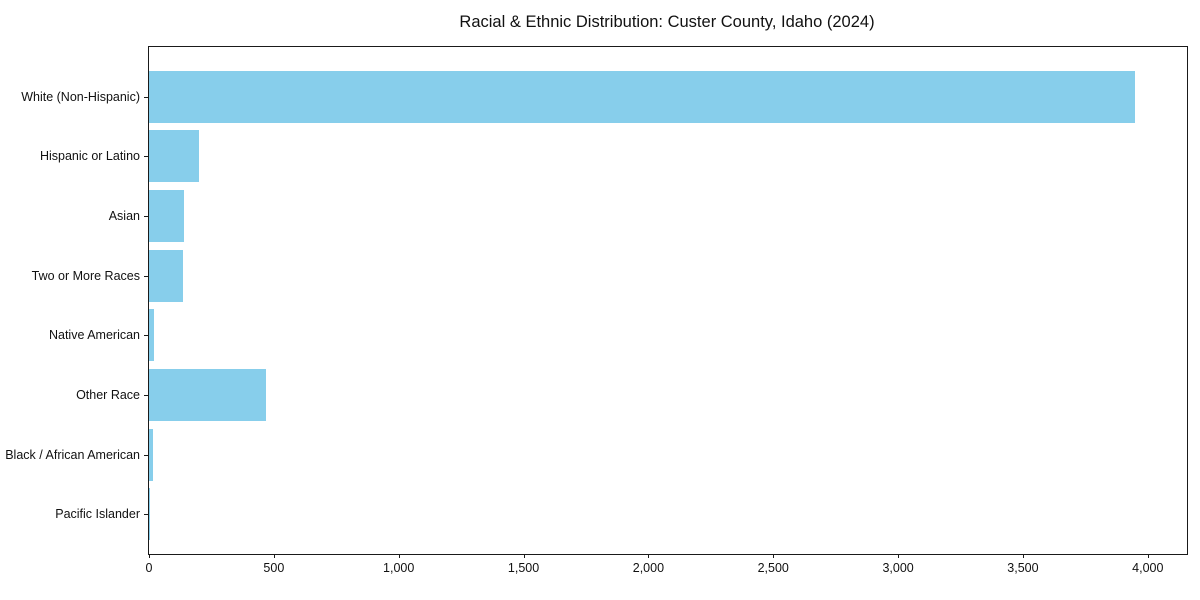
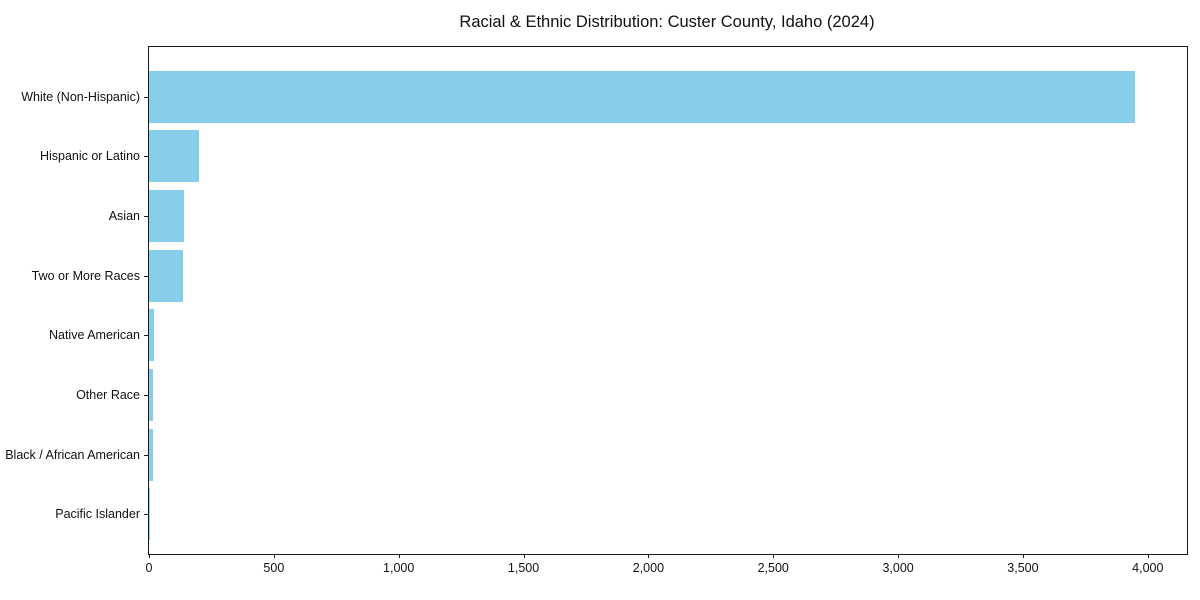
Other Race: 470 -> 20
